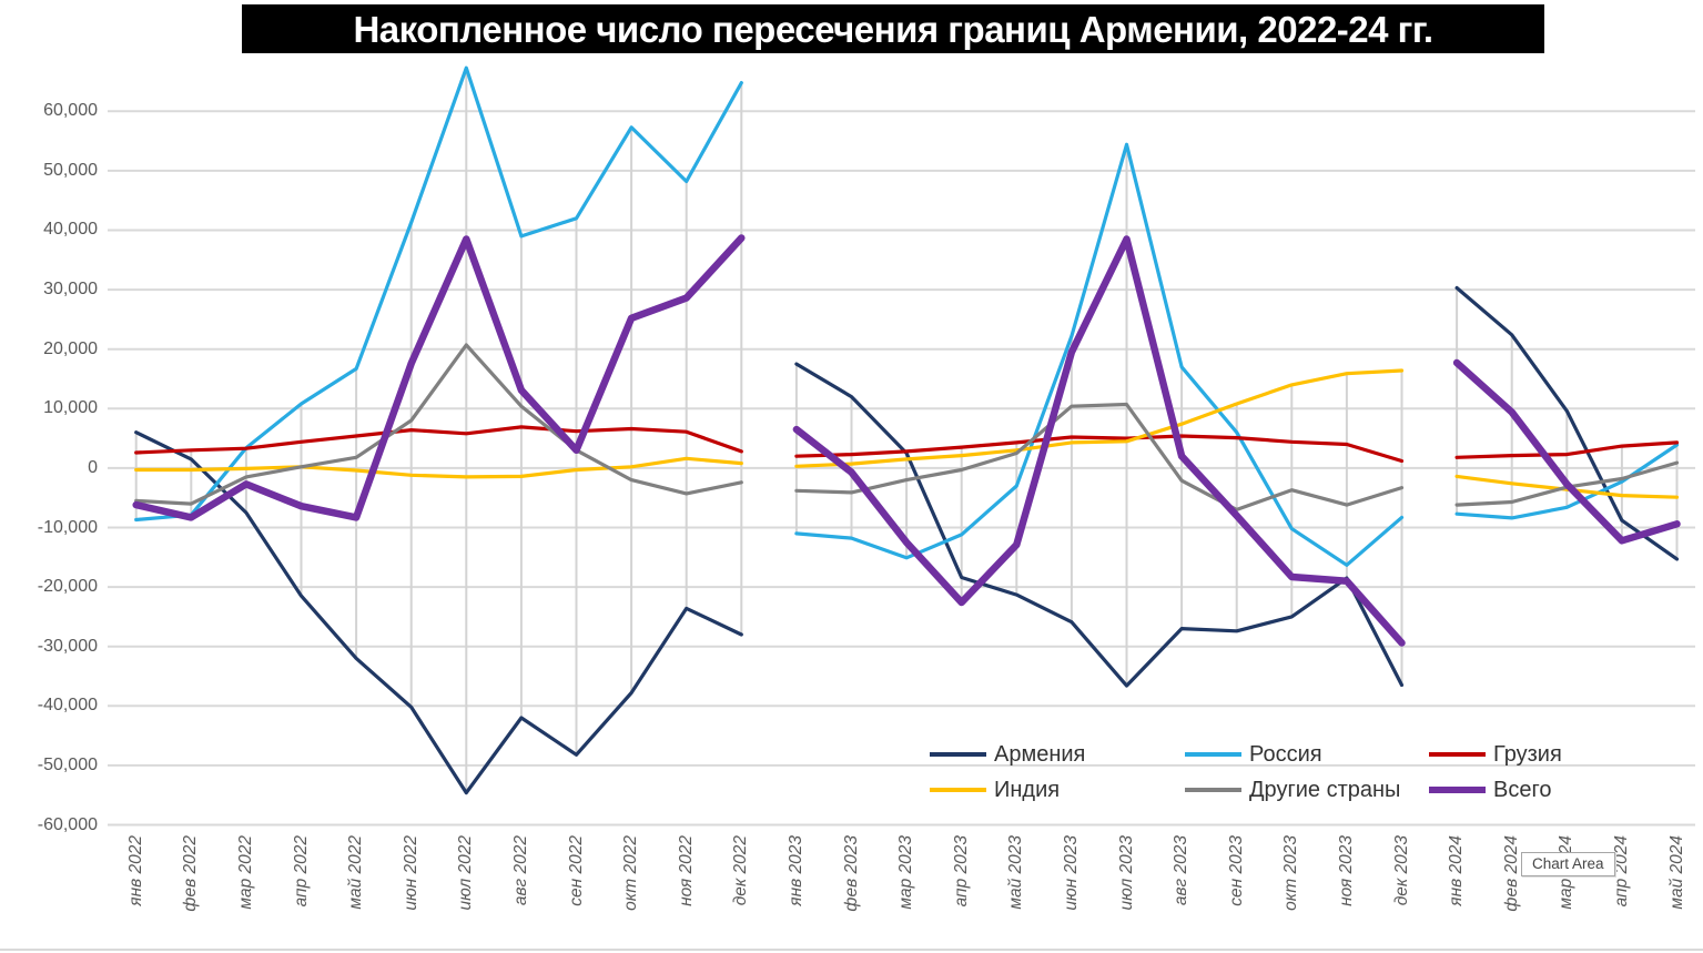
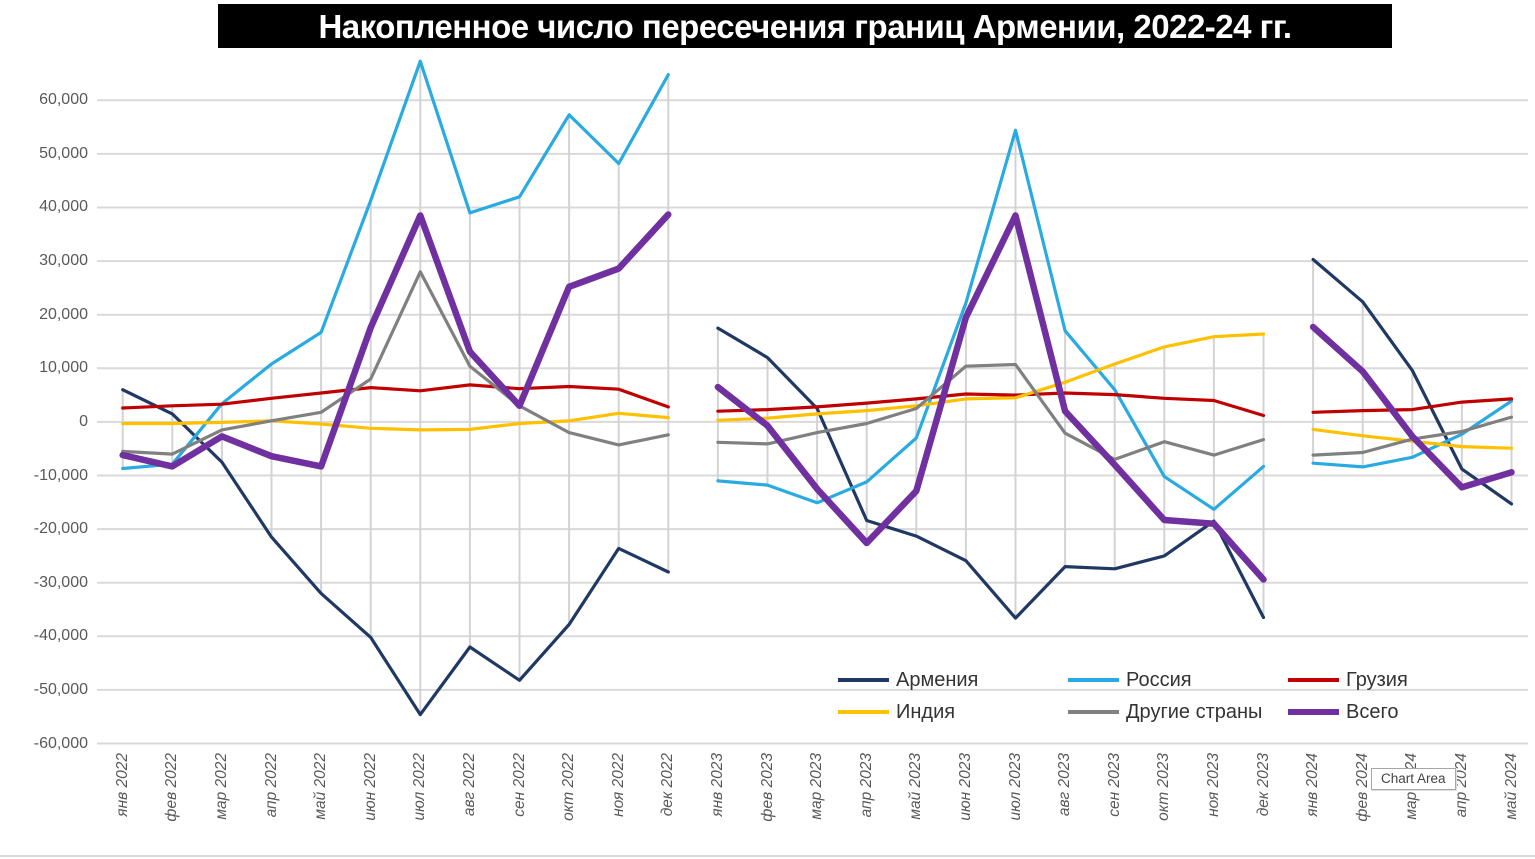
Другие страны/июл 2022: 21000 -> 28000
